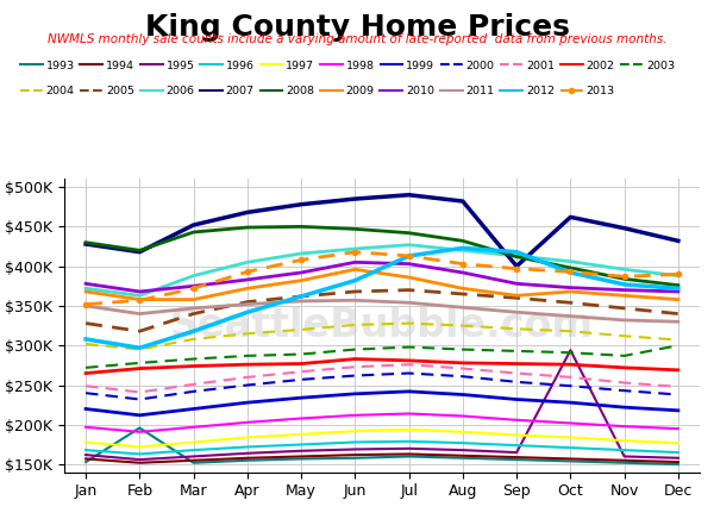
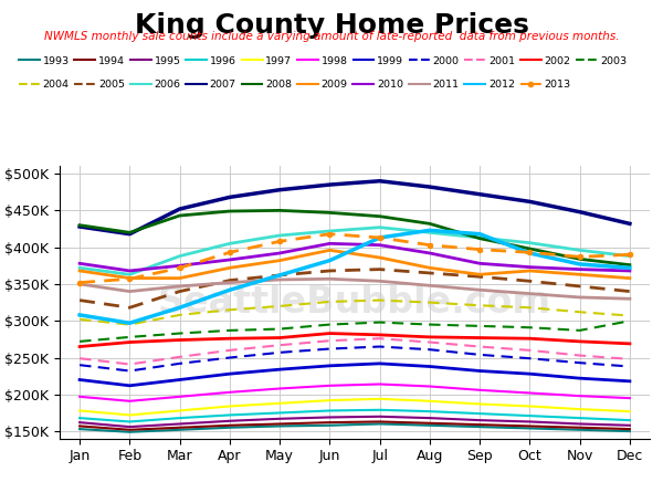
1993/Feb: $196K -> $149K
2007/Sep: $400K -> $472K
1995/Oct: $294K -> $163K
